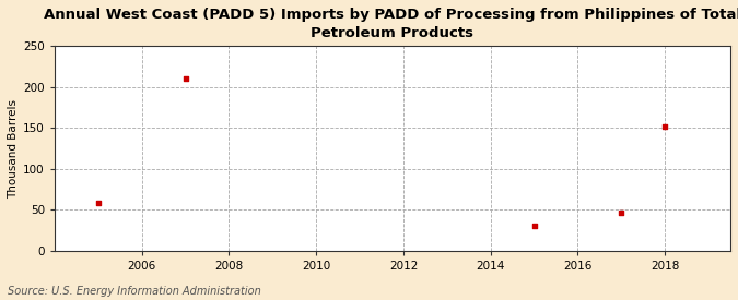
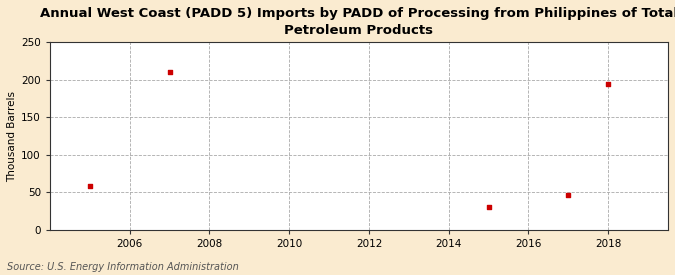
2018: 152 -> 194
